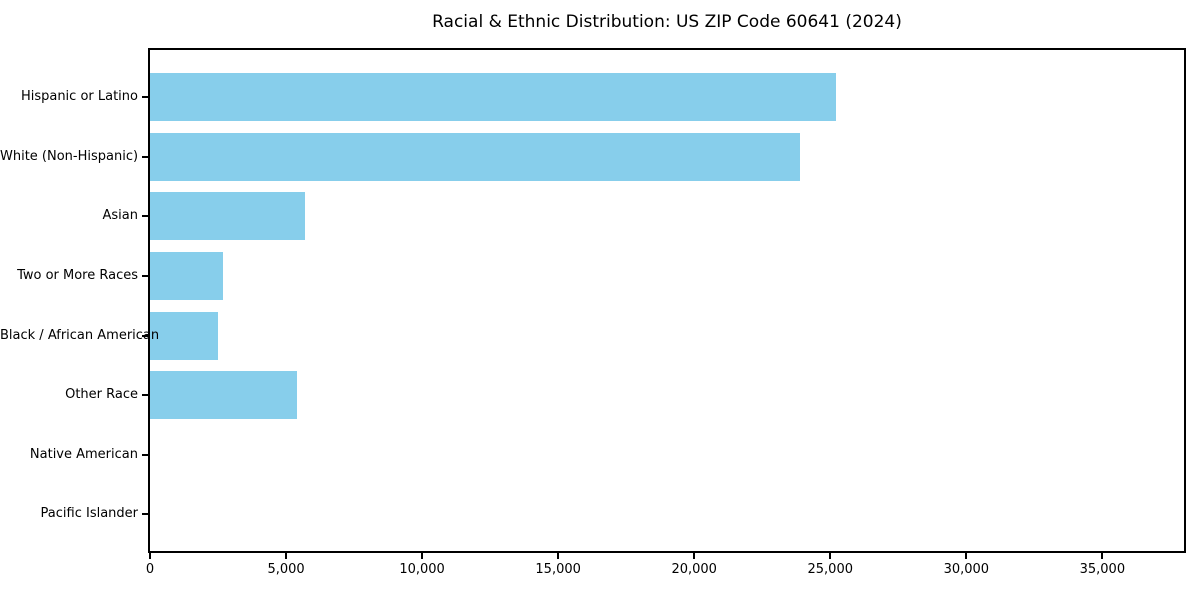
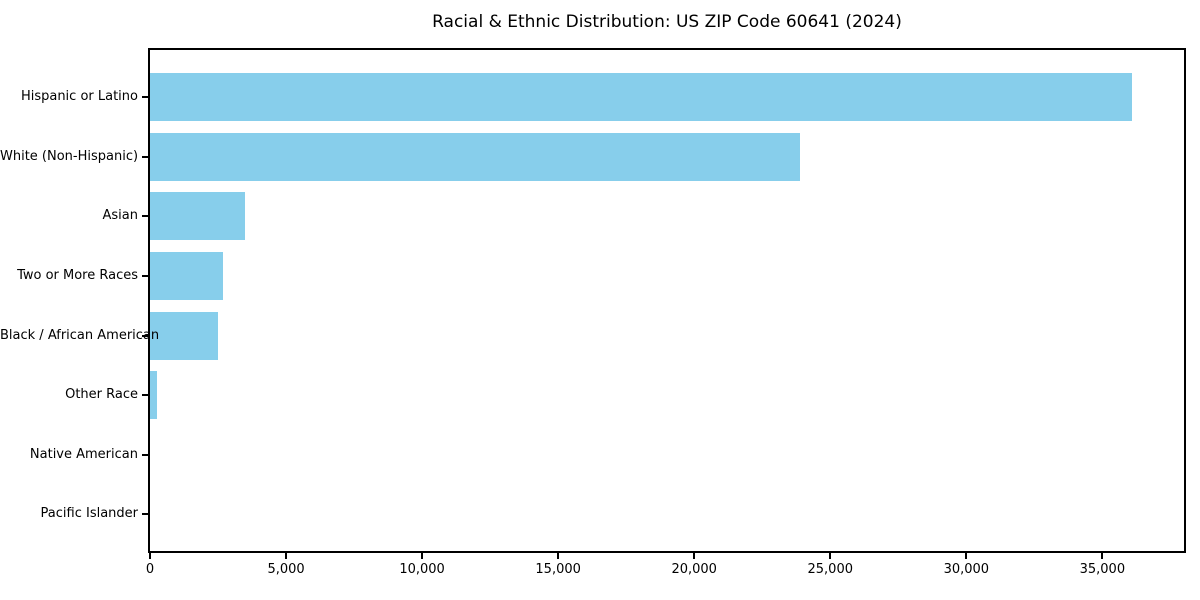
Hispanic or Latino: 25200 -> 36100
Asian: 5700 -> 3500
Other Race: 5400 -> 200
